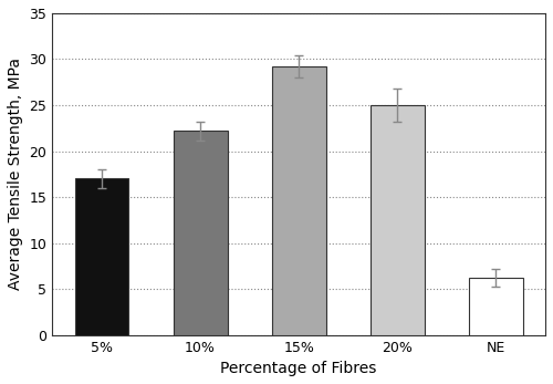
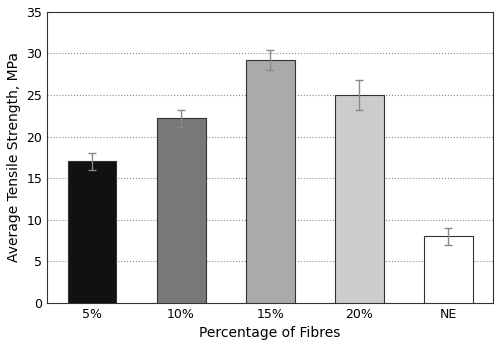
NE: 6.2 -> 8.0
